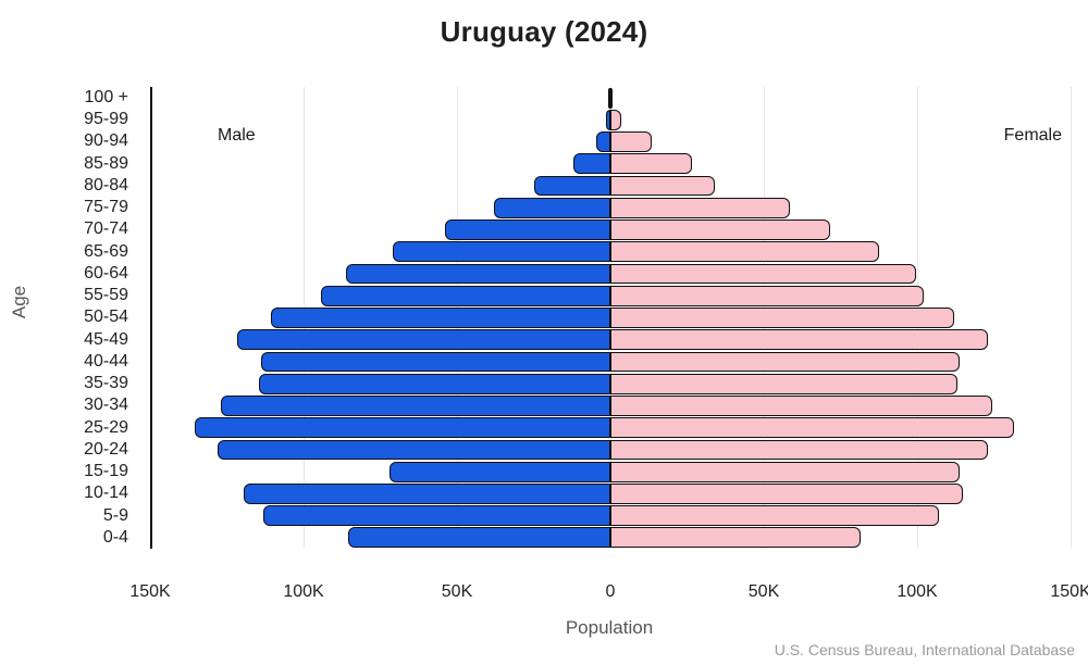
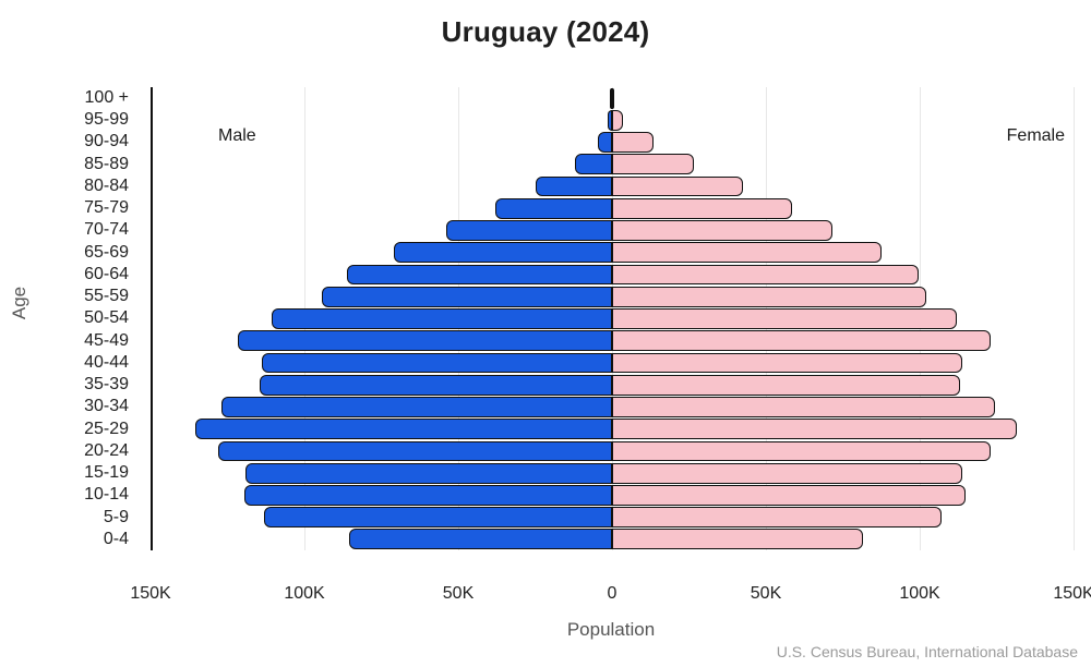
Female/80-84: 34K -> 42K
Male/15-19: 72K -> 119K
